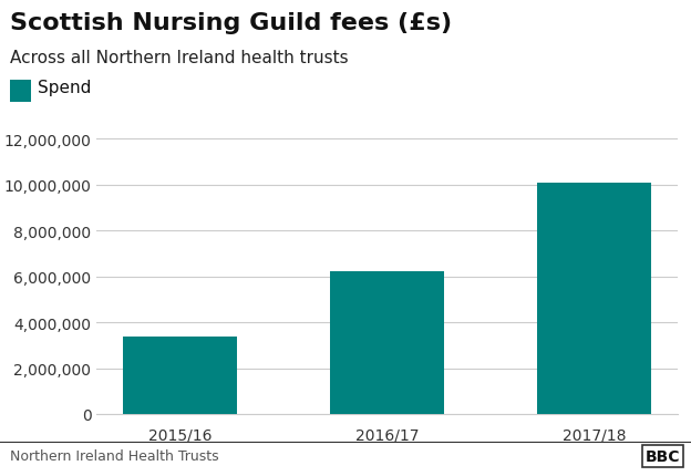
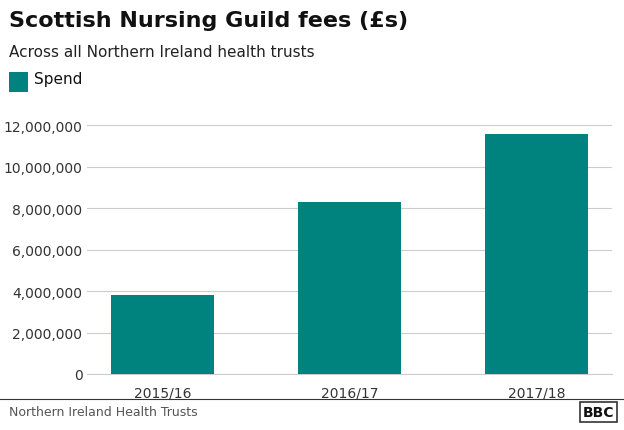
2015/16: 3,400,000 -> 3,800,000
2016/17: 6,200,000 -> 8,300,000
2017/18: 10,100,000 -> 11,600,000
